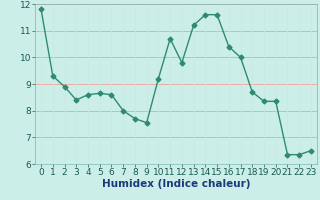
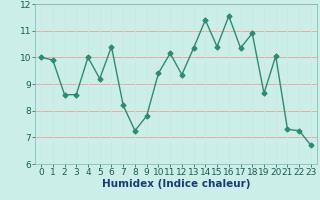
0: 11.80 -> 10.00
1: 9.30 -> 9.90
2: 8.90 -> 8.60
3: 8.40 -> 8.60
4: 8.60 -> 10.00
5: 8.65 -> 9.20
6: 8.60 -> 10.40
7: 8.00 -> 8.20
8: 7.70 -> 7.25
9: 7.55 -> 7.80
10: 9.20 -> 9.40
11: 10.70 -> 10.15
12: 9.80 -> 9.35
13: 11.20 -> 10.35
14: 11.60 -> 11.40
15: 11.60 -> 10.40
16: 10.40 -> 11.55
17: 10.00 -> 10.35
18: 8.70 -> 10.90
19: 8.35 -> 8.65
20: 8.35 -> 10.05
21: 6.35 -> 7.30
22: 6.35 -> 7.25
23: 6.50 -> 6.70
